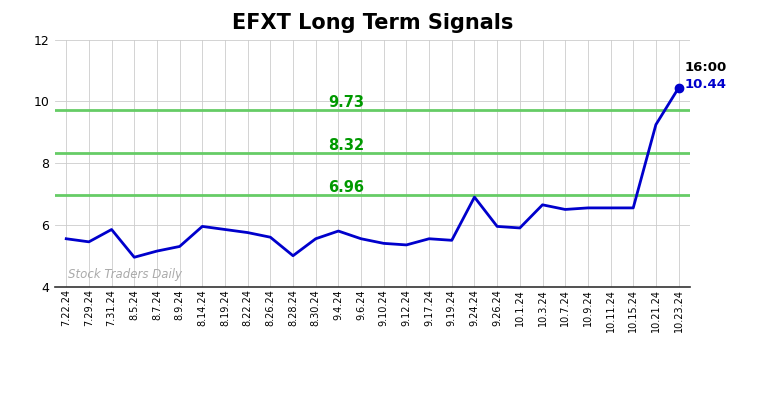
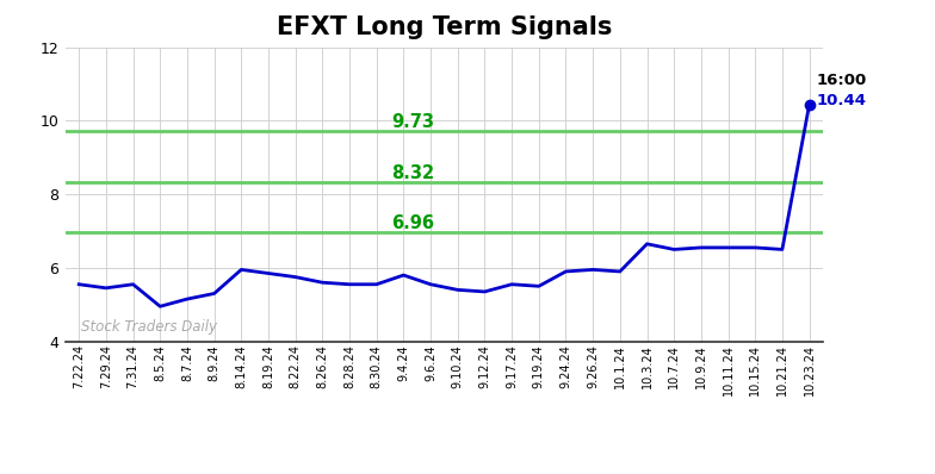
7.31.24: 5.85 -> 5.55
8.28.24: 5.00 -> 5.55
9.24.24: 6.90 -> 5.90
10.21.24: 9.25 -> 6.50
